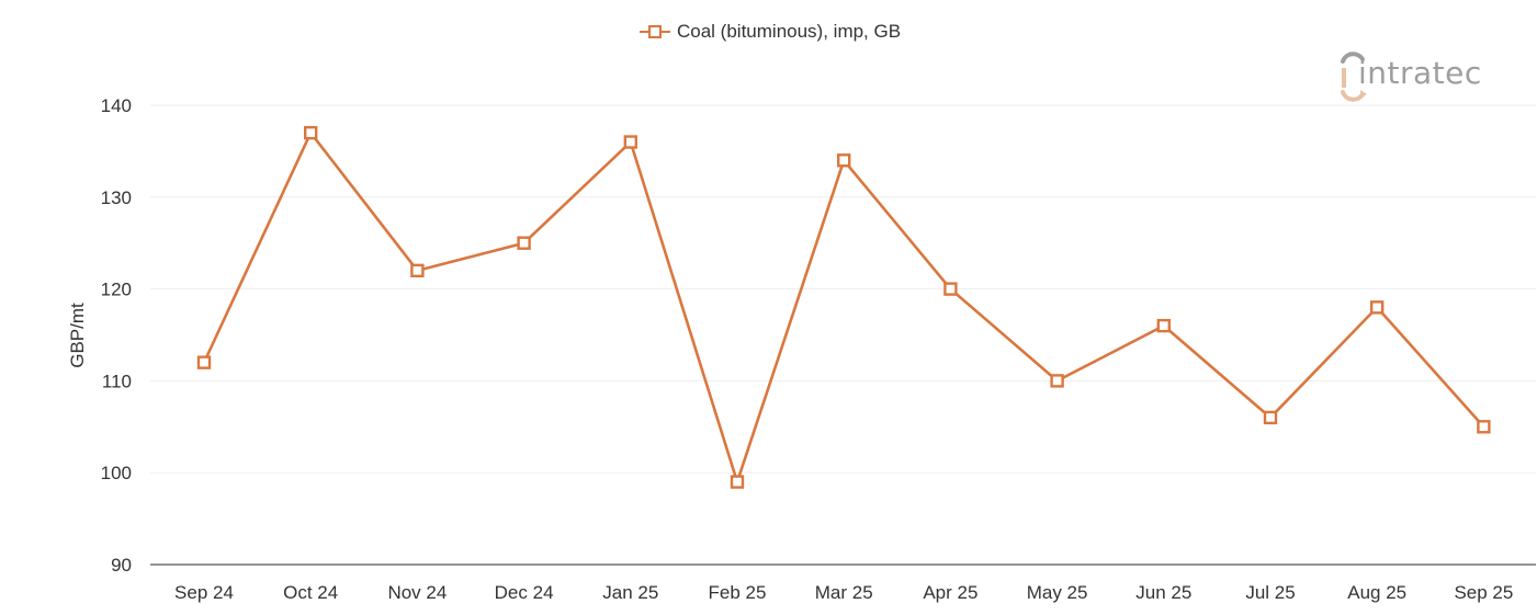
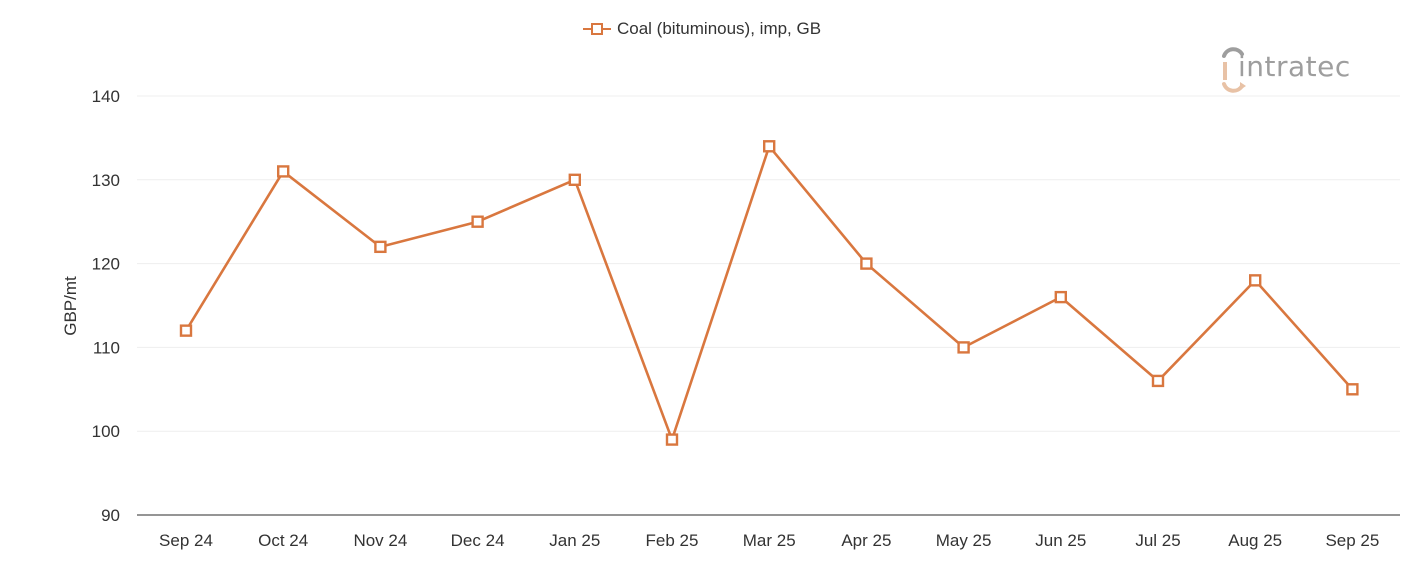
Oct 24: 137 -> 131
Jan 25: 136 -> 130
